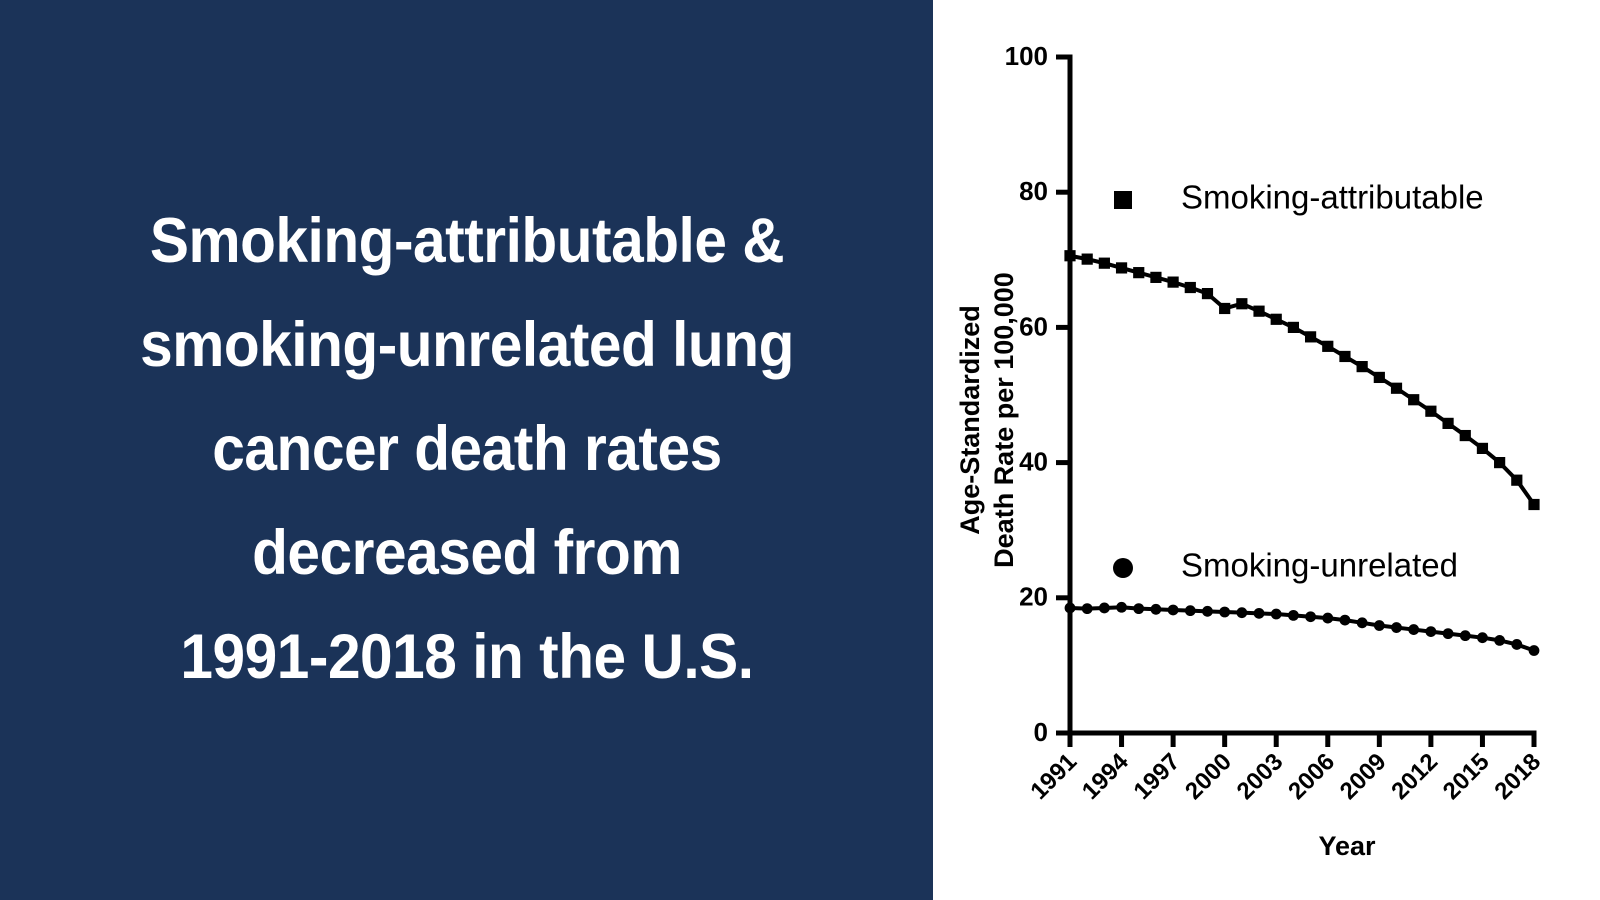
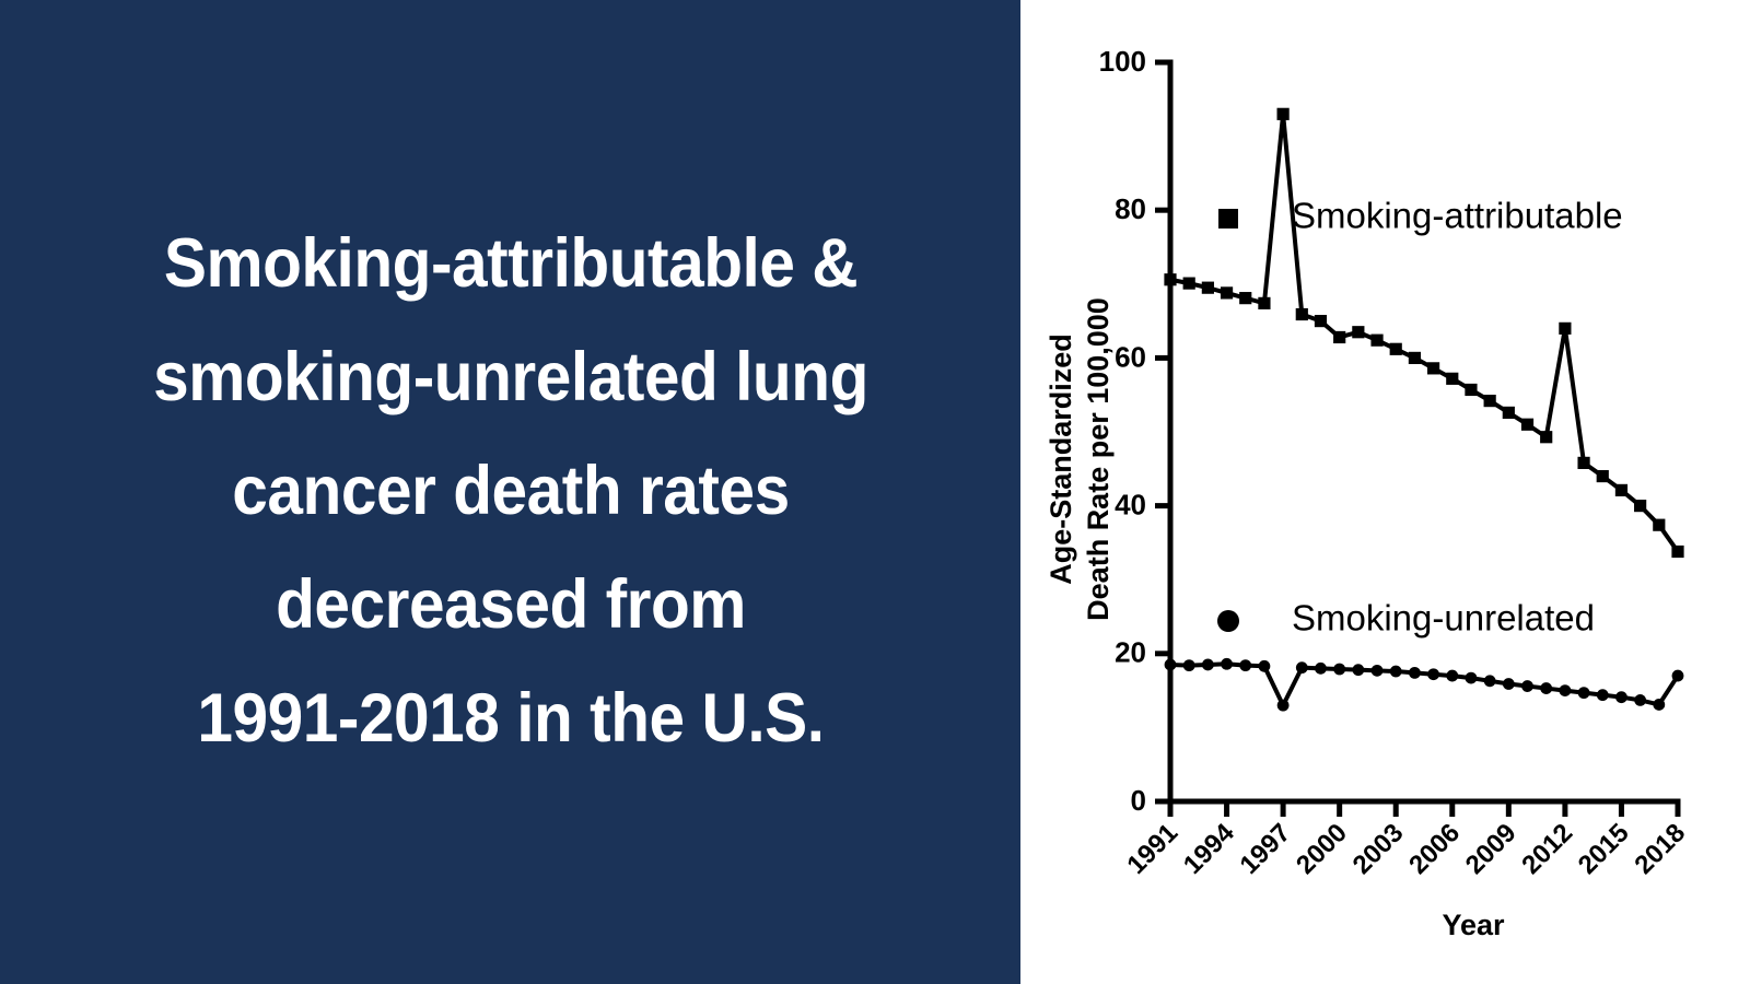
Smoking-attributable/1997: 67 -> 93
Smoking-unrelated/1997: 18 -> 13
Smoking-attributable/2012: 48 -> 64
Smoking-unrelated/2018: 12 -> 17
